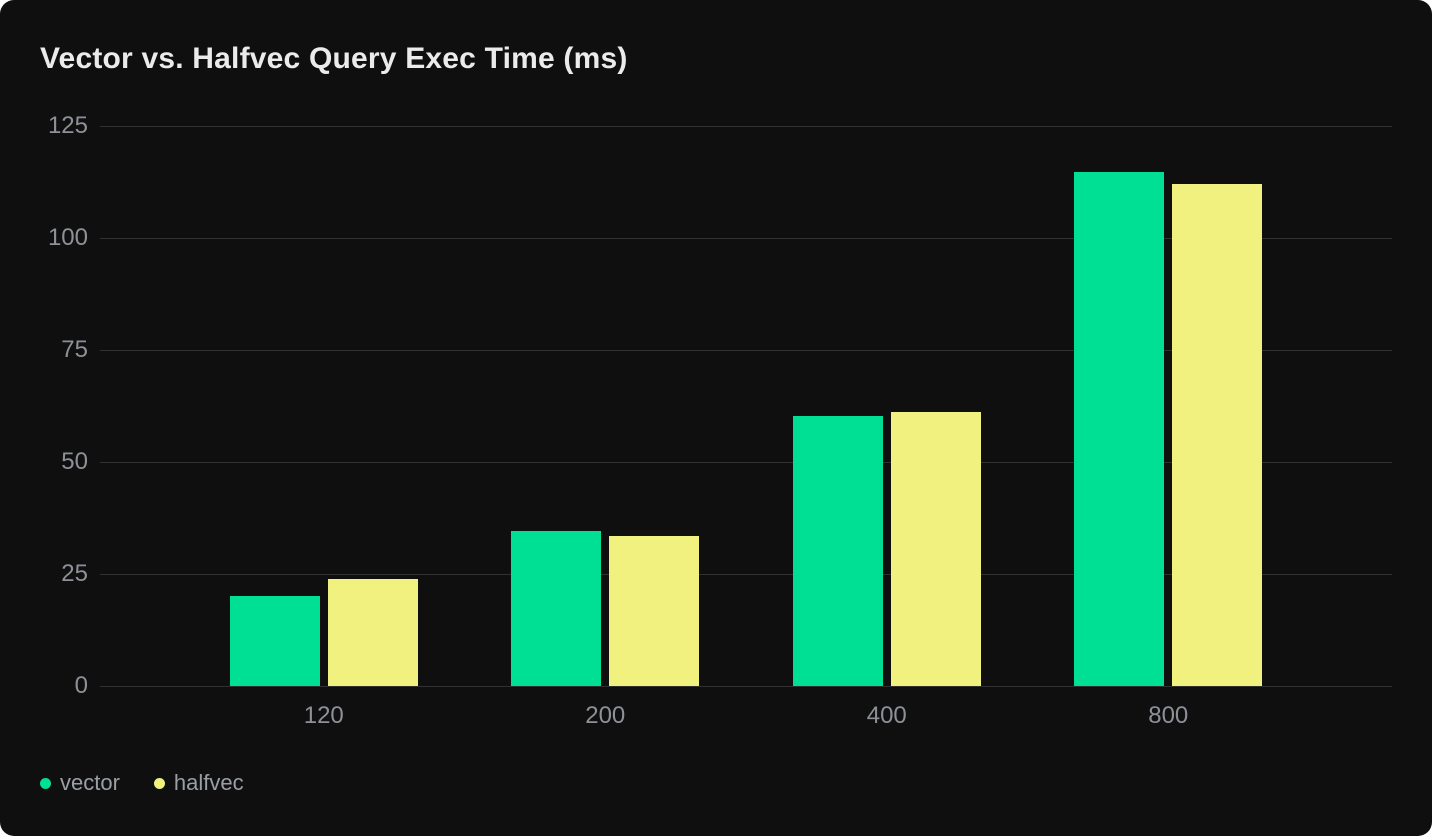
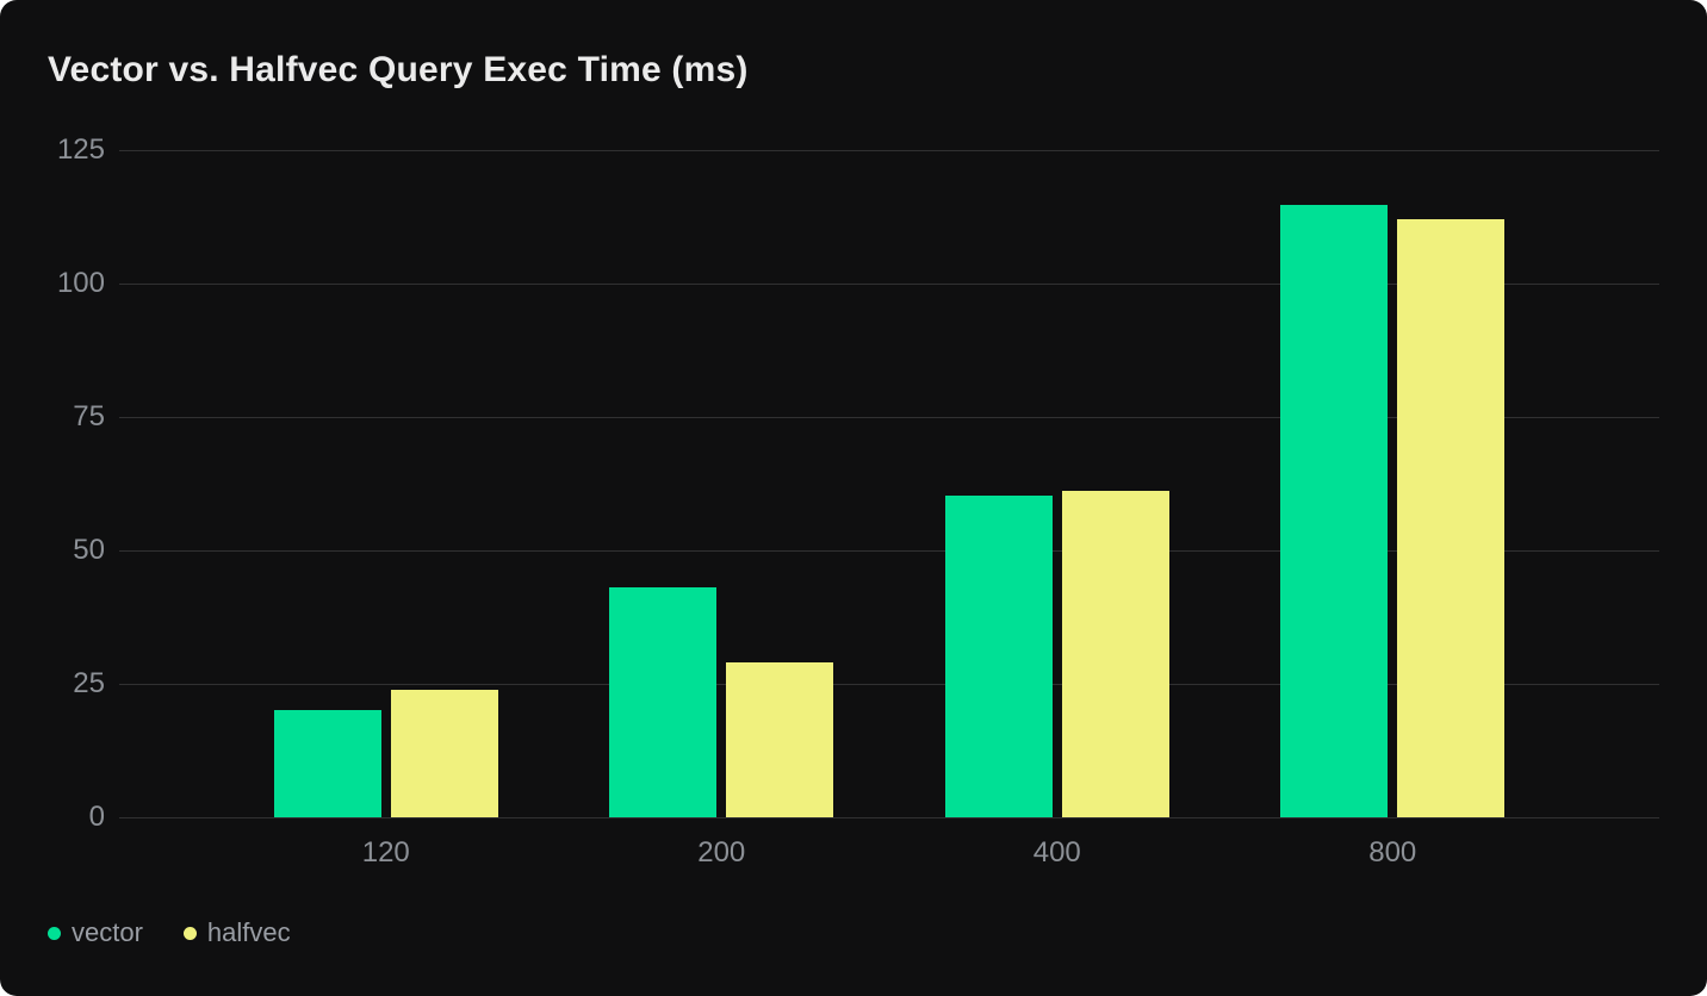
vector/200: 34 -> 43
halfvec/200: 34 -> 29
